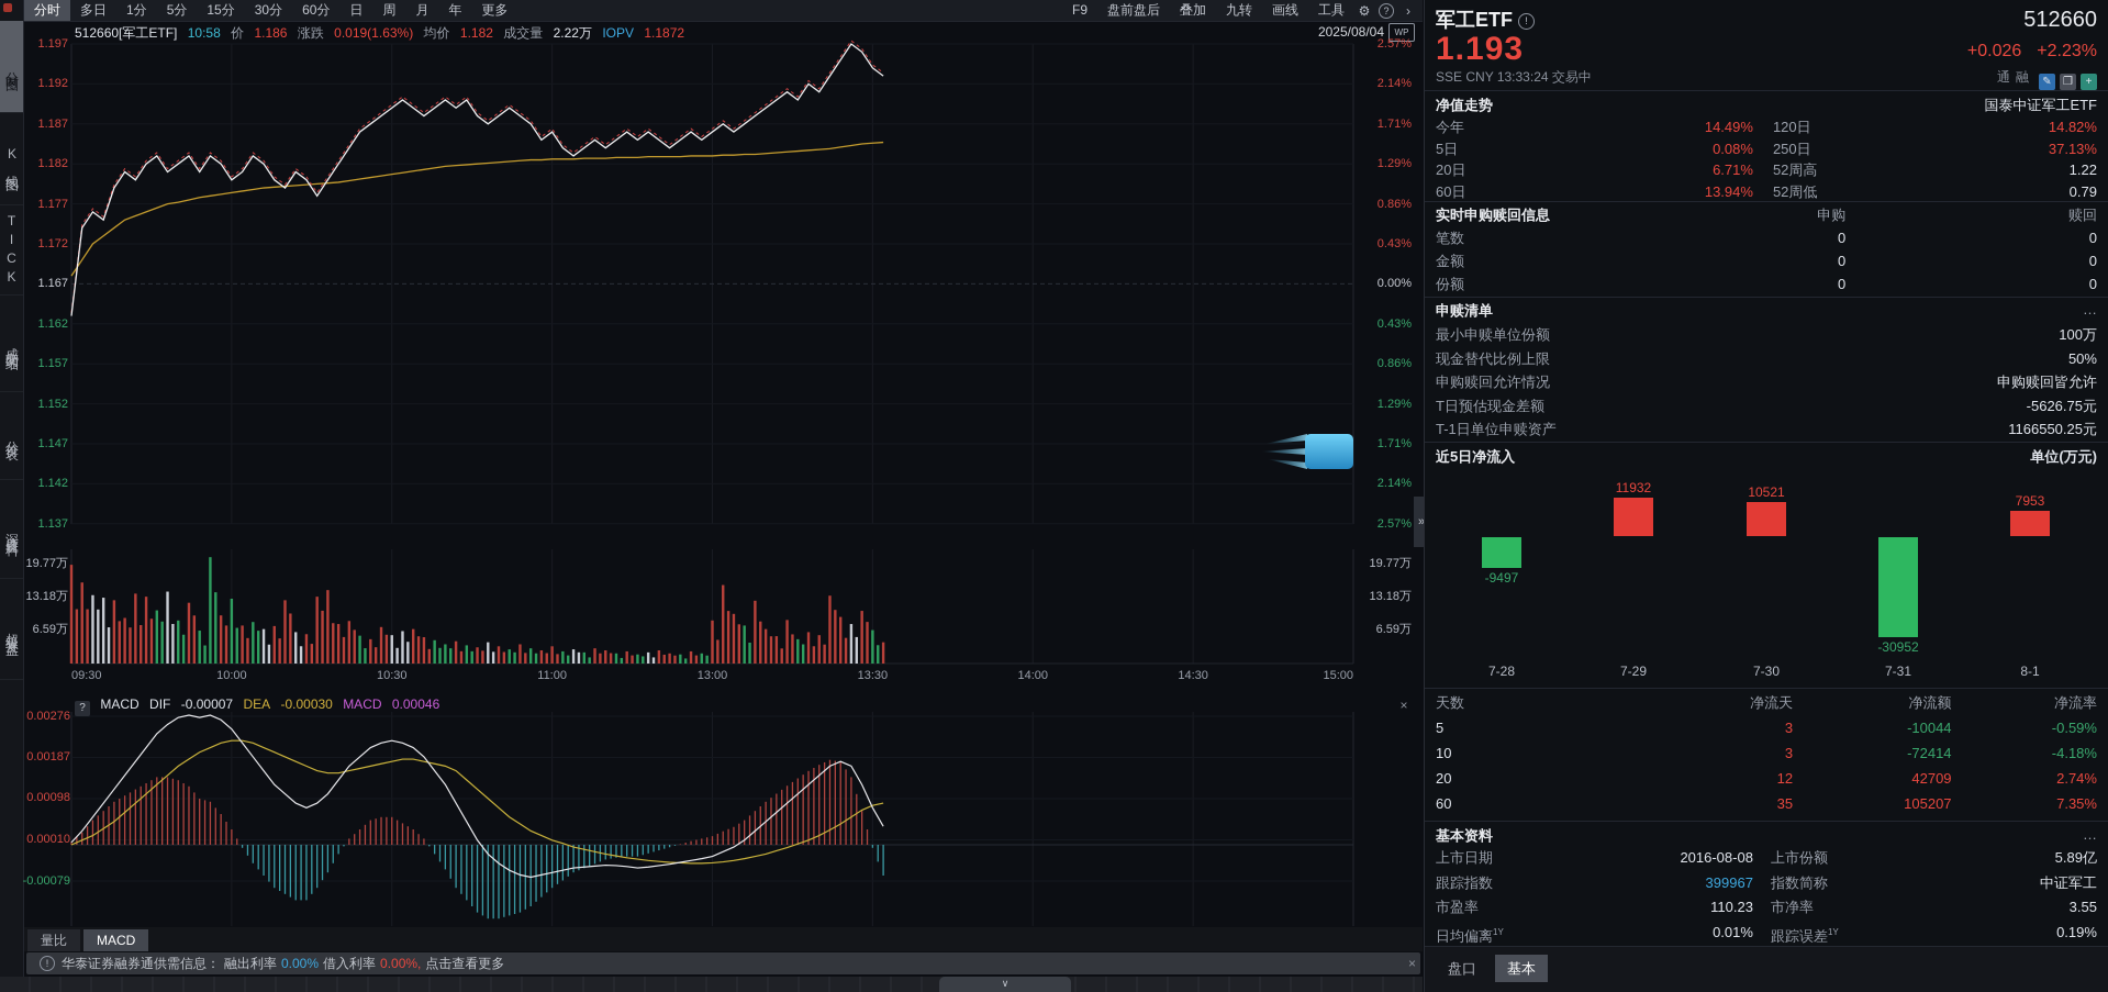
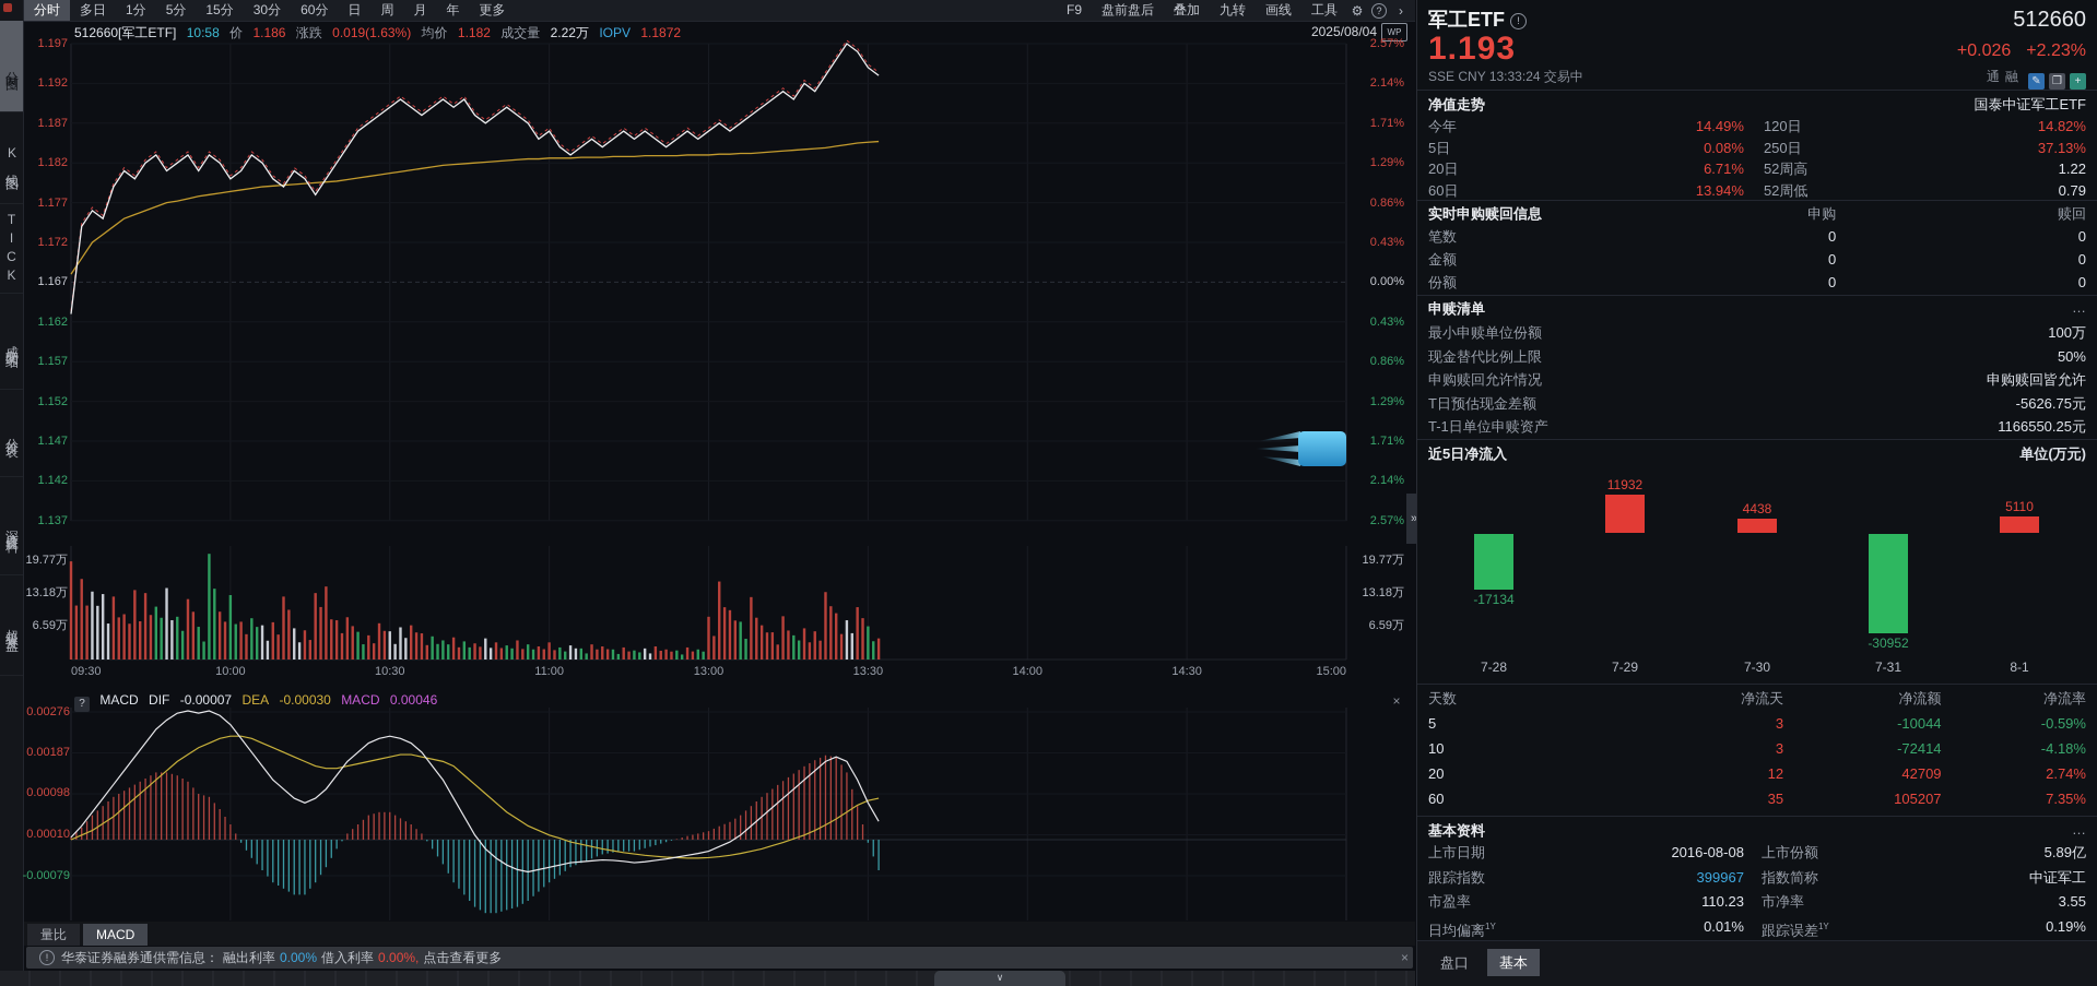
近5日净流入/7-28: -9497 -> -17134
近5日净流入/7-30: 10521 -> 4438
近5日净流入/8-1: 7953 -> 5110
